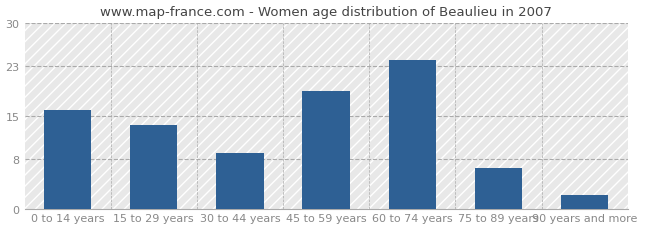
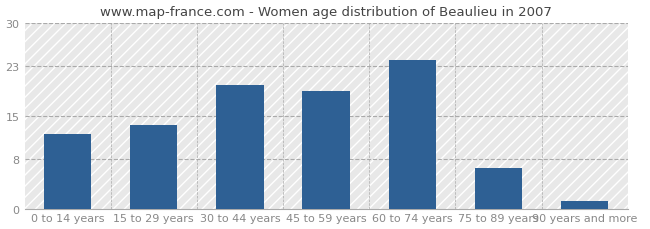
0 to 14 years: 16.0 -> 12.0
30 to 44 years: 9.0 -> 20.0
90 years and more: 2.2 -> 1.2
